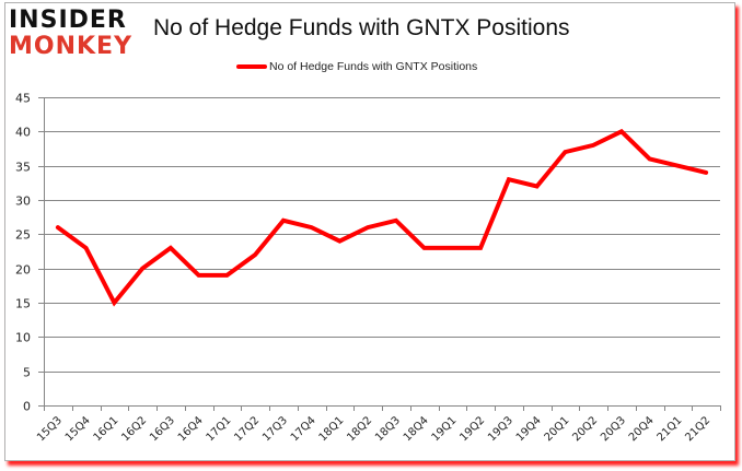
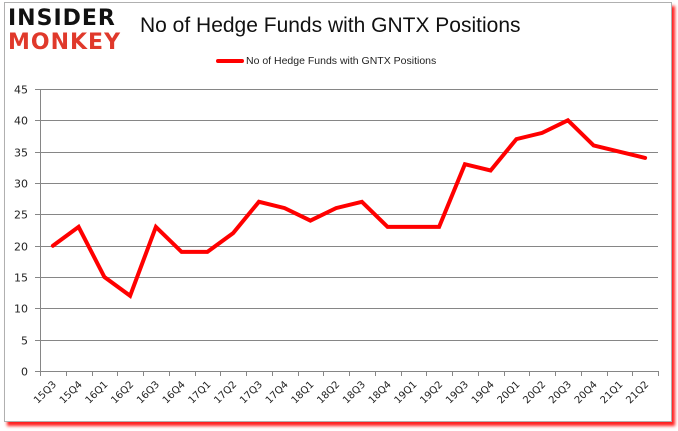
15Q3: 26 -> 20
16Q2: 20 -> 12
